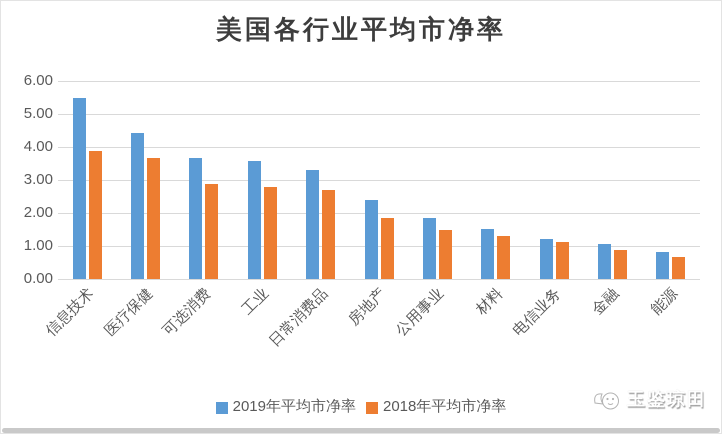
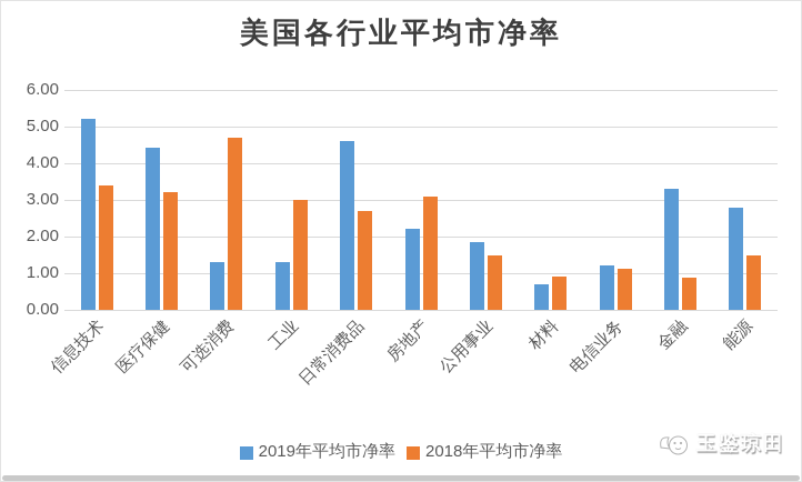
2019年平均市净率/信息技术: 5.5 -> 5.2
2018年平均市净率/信息技术: 3.9 -> 3.4
2018年平均市净率/医疗保健: 3.7 -> 3.2
2019年平均市净率/可选消费: 3.7 -> 1.3
2018年平均市净率/可选消费: 2.9 -> 4.7
2019年平均市净率/工业: 3.6 -> 1.3
2018年平均市净率/工业: 2.8 -> 3.0
2019年平均市净率/日常消费品: 3.3 -> 4.6
2019年平均市净率/房地产: 2.4 -> 2.2
2018年平均市净率/房地产: 1.9 -> 3.1
2019年平均市净率/材料: 1.5 -> 0.7
2018年平均市净率/材料: 1.3 -> 0.9
2019年平均市净率/金融: 1.1 -> 3.3
2019年平均市净率/能源: 0.8 -> 2.8
2018年平均市净率/能源: 0.7 -> 1.5
